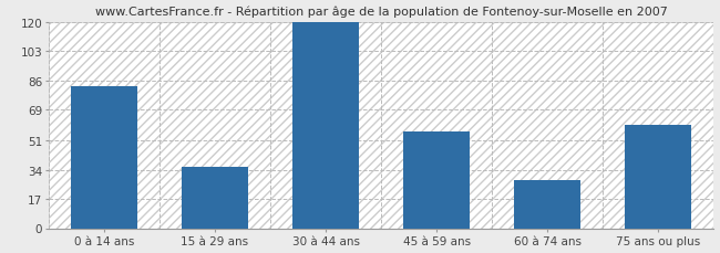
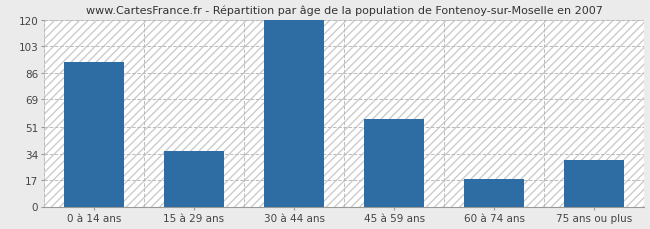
0 à 14 ans: 83 -> 93
60 à 74 ans: 28 -> 18
75 ans ou plus: 60 -> 30
